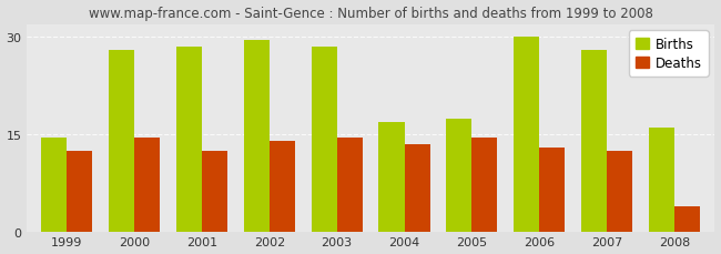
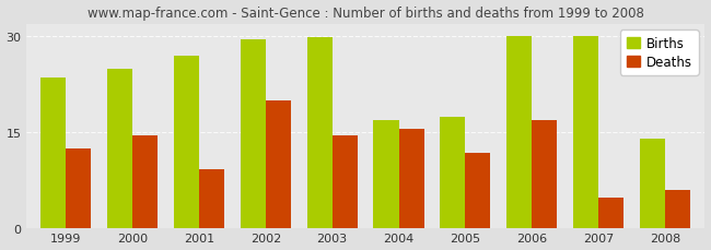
Births/1999: 14.5 -> 23.6
Births/2000: 28.0 -> 25.0
Births/2001: 28.5 -> 27.0
Deaths/2001: 12.5 -> 9.2
Deaths/2002: 14.0 -> 20.0
Births/2003: 28.5 -> 29.8
Deaths/2004: 13.5 -> 15.6
Deaths/2005: 14.5 -> 11.8
Deaths/2006: 13.0 -> 17.0
Births/2007: 28.0 -> 30.0
Deaths/2007: 12.5 -> 4.8
Births/2008: 16.0 -> 14.0
Deaths/2008: 4.0 -> 6.0
